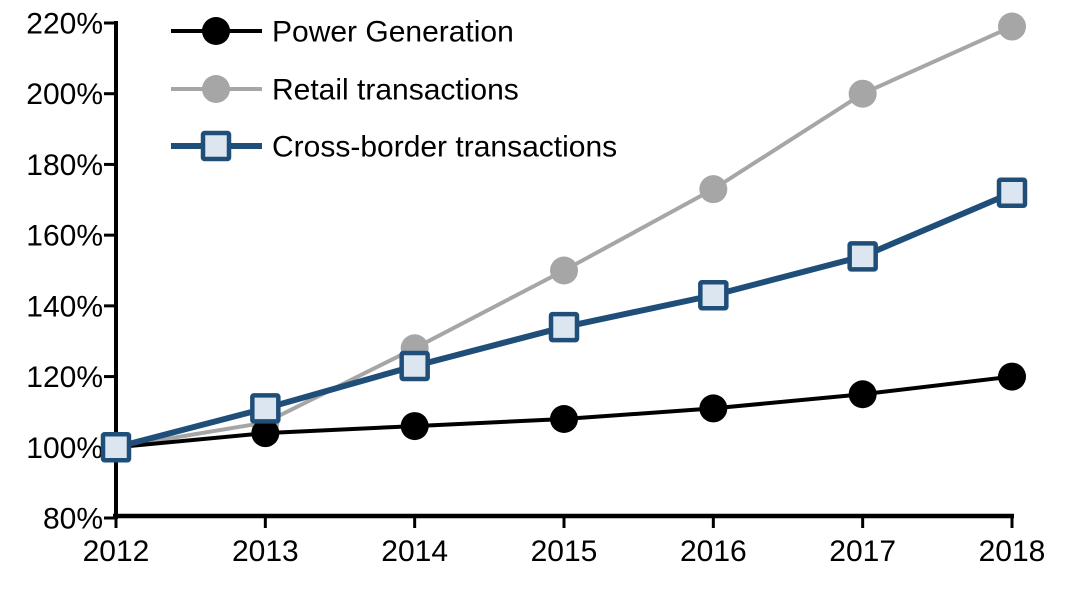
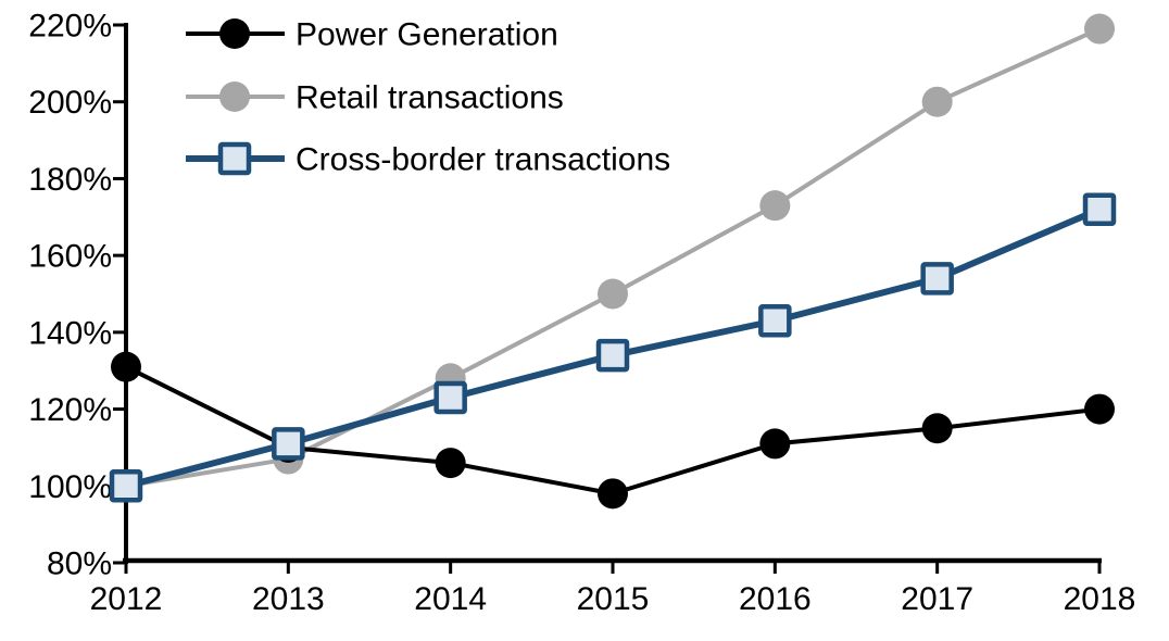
Power Generation/2012: 100% -> 131%
Power Generation/2013: 104% -> 110%
Power Generation/2015: 108% -> 98%
